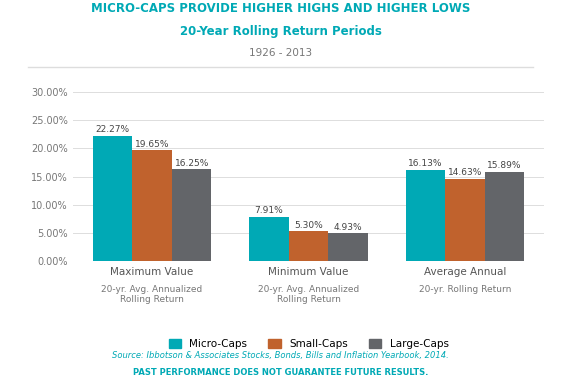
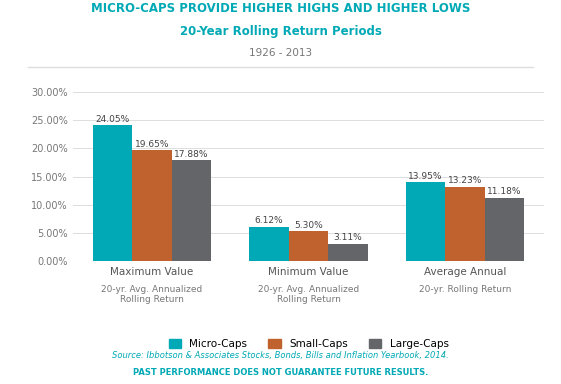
Micro-Caps/Maximum Value: 22.27% -> 24.05%
Large-Caps/Maximum Value: 16.25% -> 17.88%
Micro-Caps/Minimum Value: 7.91% -> 6.12%
Large-Caps/Minimum Value: 4.93% -> 3.11%
Micro-Caps/Average Annual: 16.13% -> 13.95%
Small-Caps/Average Annual: 14.63% -> 13.23%
Large-Caps/Average Annual: 15.89% -> 11.18%
